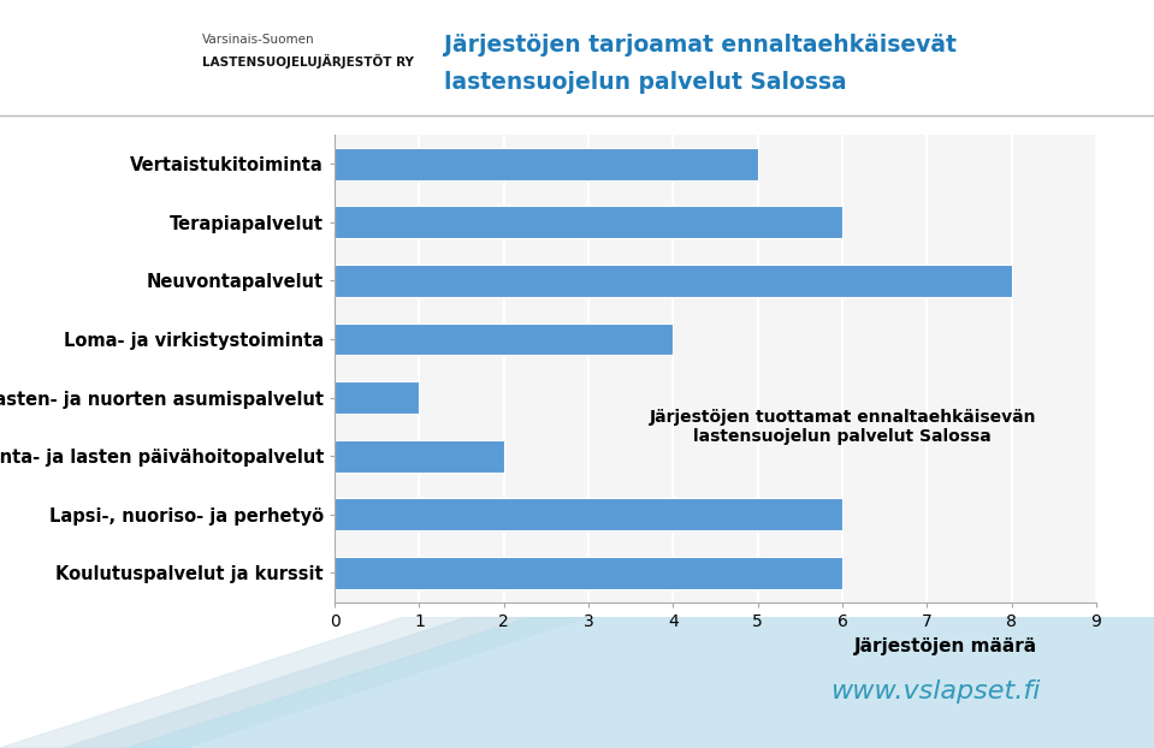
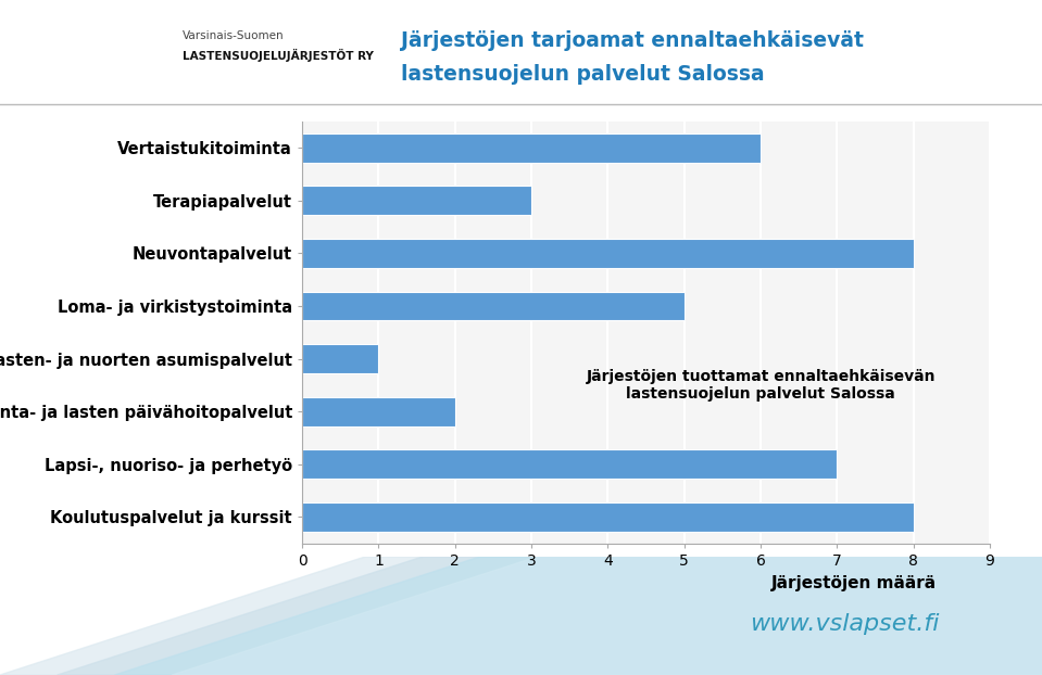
Vertaistukitoiminta: 5 -> 6
Terapiapalvelut: 6 -> 3
Loma- ja virkistystoiminta: 4 -> 5
Lapsi-, nuoriso- ja perhetyö: 6 -> 7
Koulutuspalvelut ja kurssit: 6 -> 8
